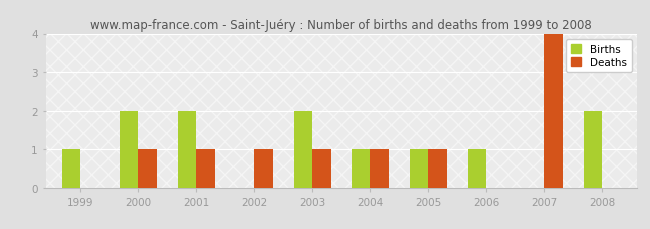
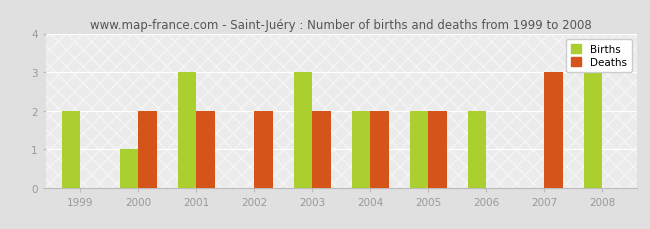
Births/1999: 1 -> 2
Births/2000: 2 -> 1
Deaths/2000: 1 -> 2
Births/2001: 2 -> 3
Deaths/2001: 1 -> 2
Deaths/2002: 1 -> 2
Births/2003: 2 -> 3
Deaths/2003: 1 -> 2
Births/2004: 1 -> 2
Deaths/2004: 1 -> 2
Births/2005: 1 -> 2
Deaths/2005: 1 -> 2
Births/2006: 1 -> 2
Deaths/2007: 4 -> 3
Births/2008: 2 -> 3
